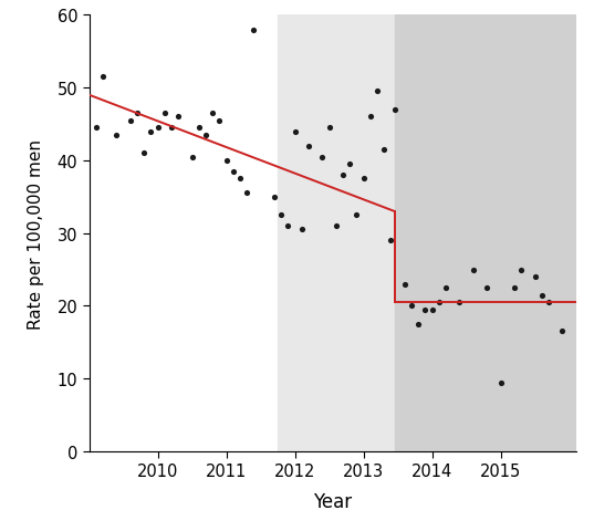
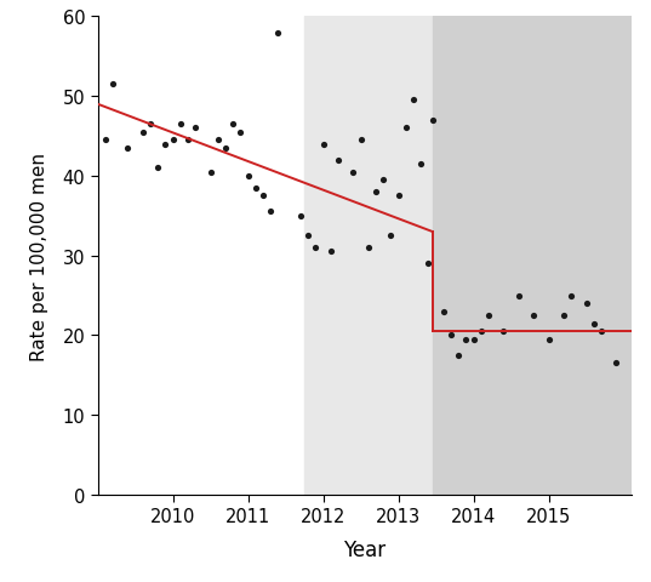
2015: 9.4 -> 19.5
